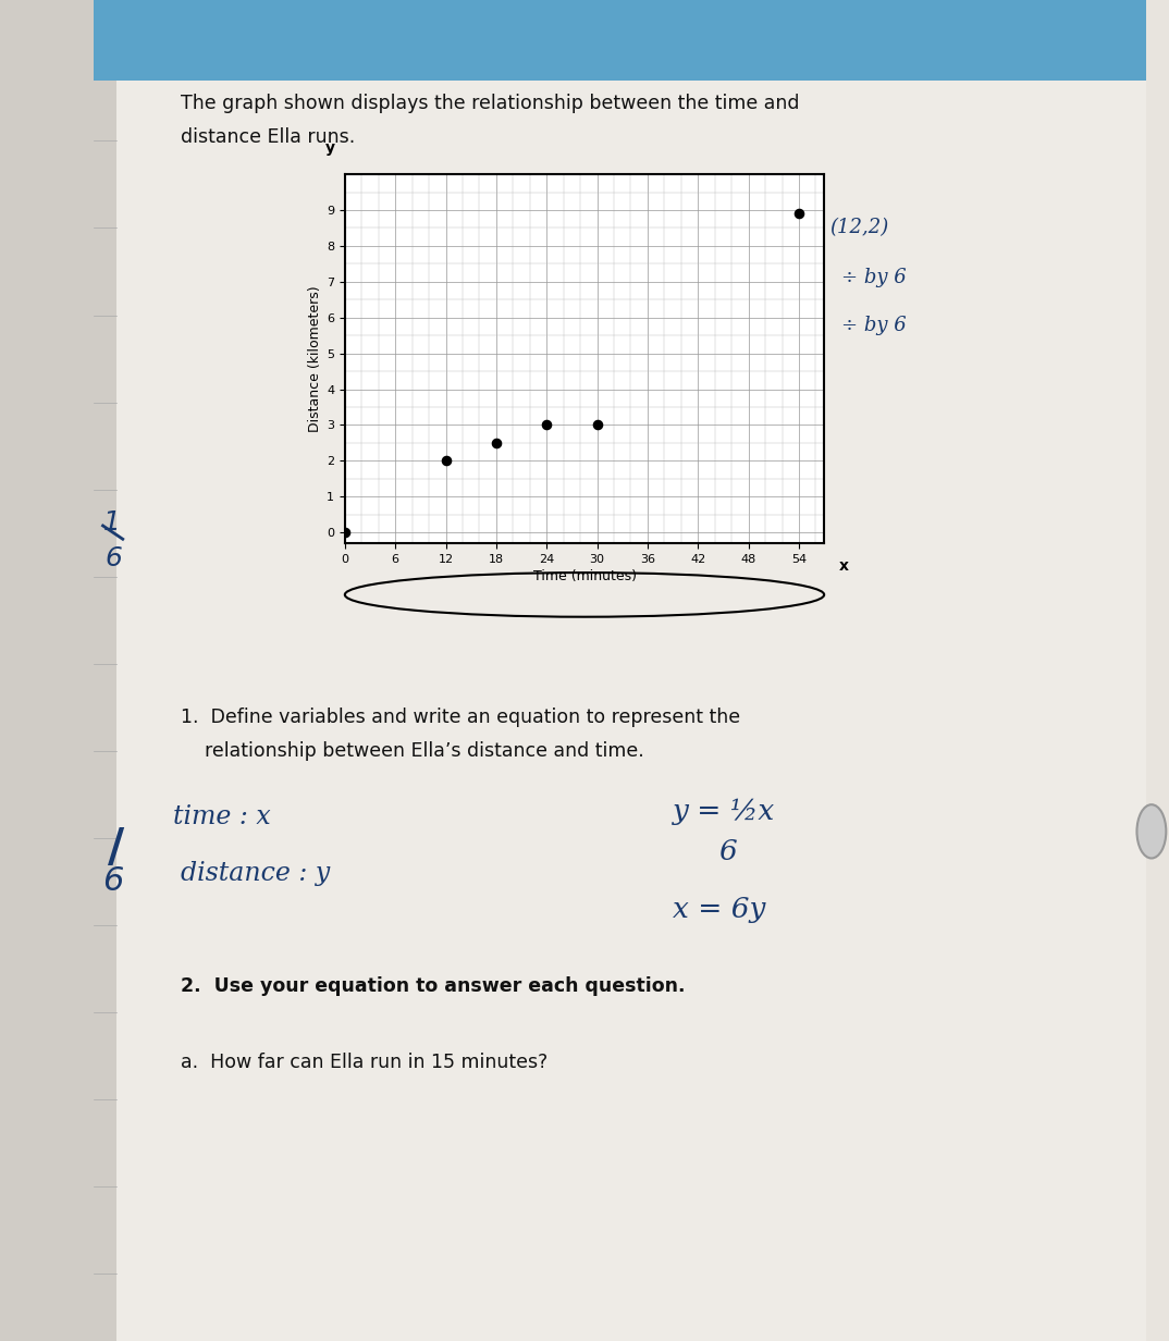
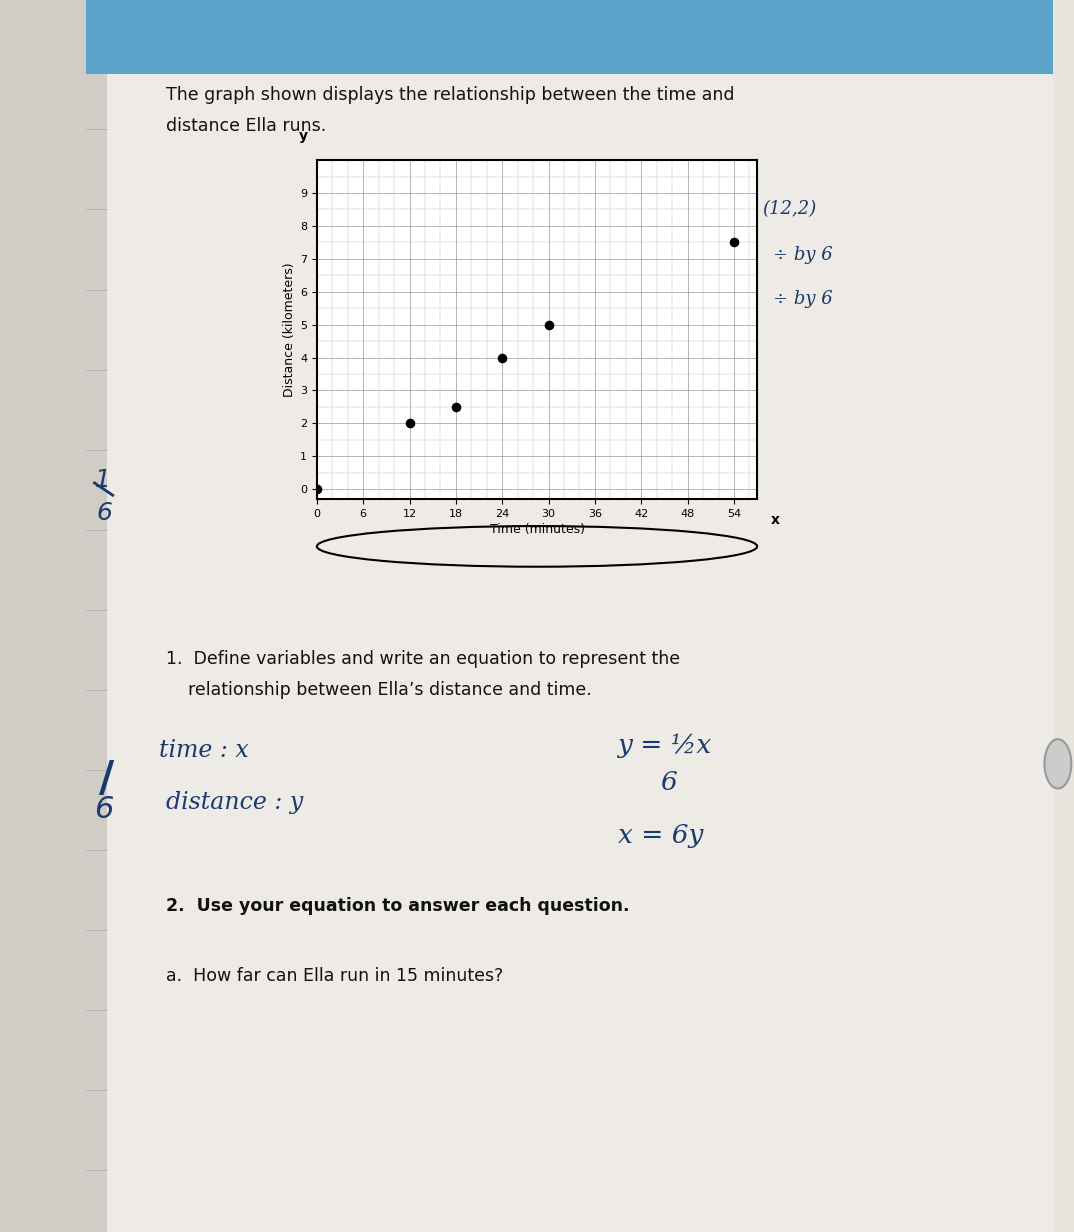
24: 3.0 -> 4.0
30: 3.0 -> 5.0
54: 8.9 -> 7.5
